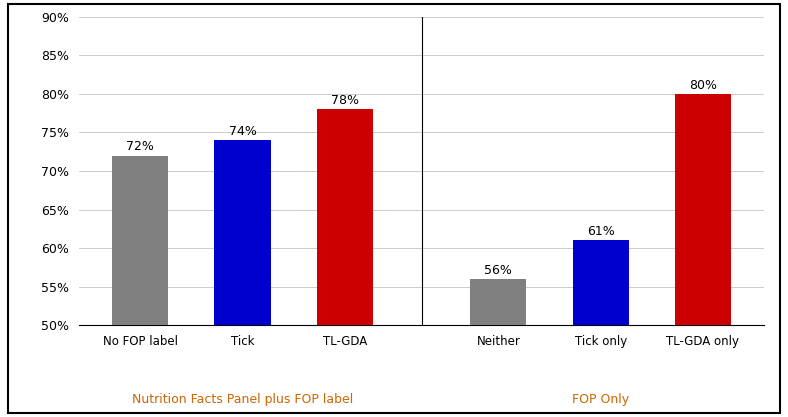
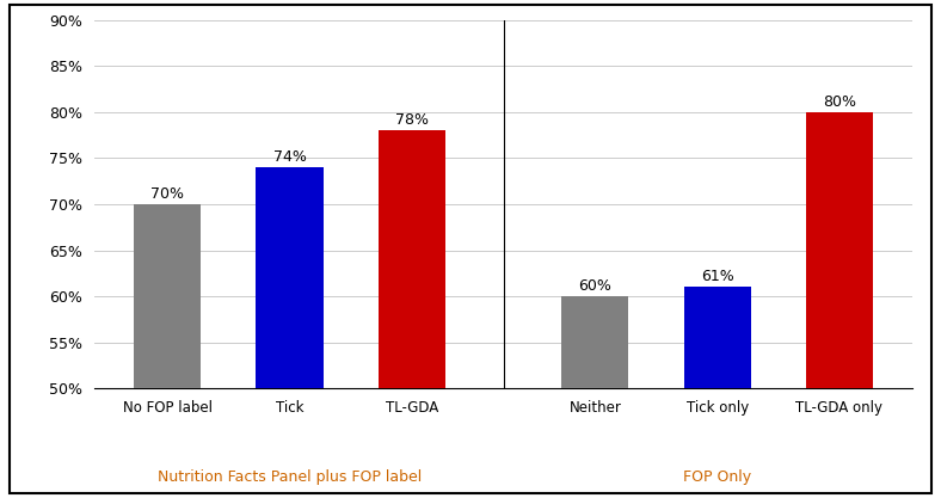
No FOP label: 72% -> 70%
Neither: 56% -> 60%
